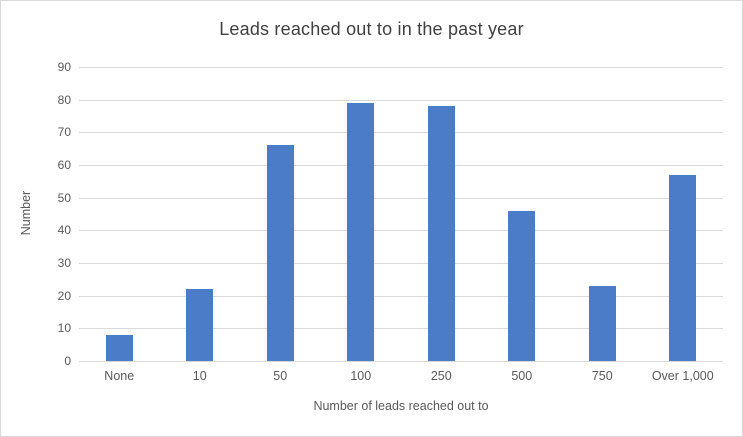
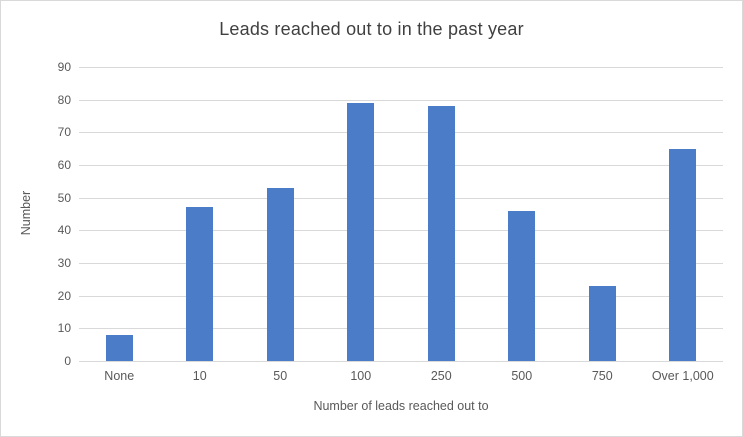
10: 22 -> 47
50: 66 -> 53
Over 1,000: 57 -> 65
